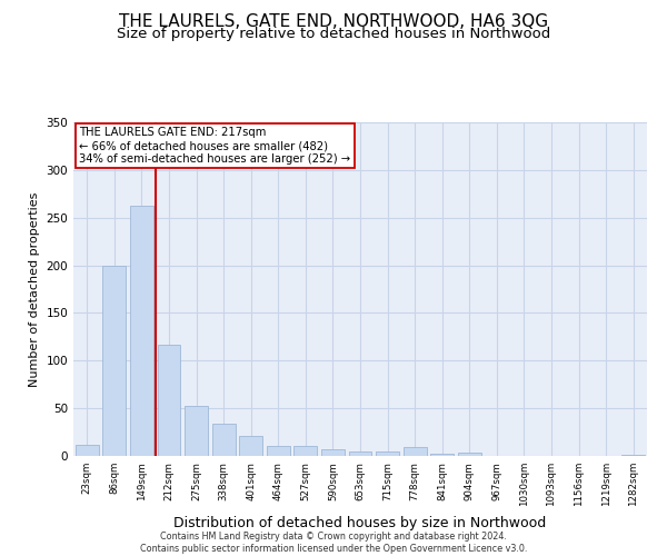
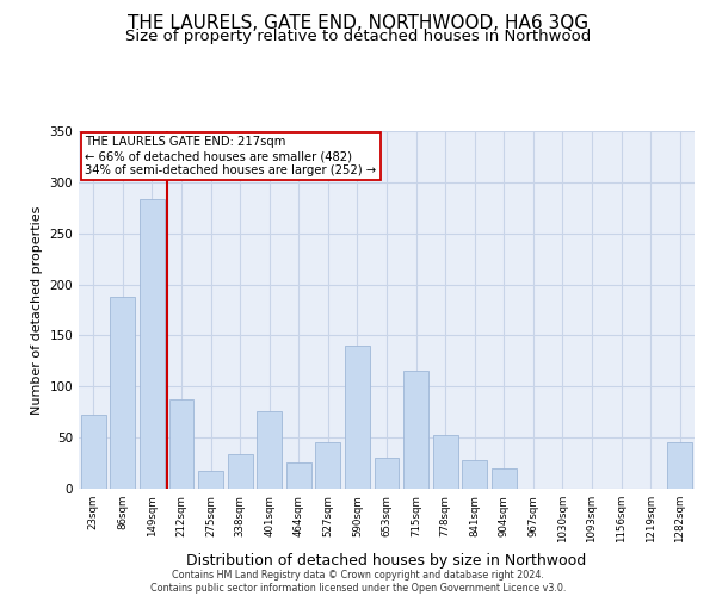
23sqm: 12 -> 72
86sqm: 200 -> 188
149sqm: 262 -> 284
212sqm: 117 -> 88
275sqm: 53 -> 18
401sqm: 21 -> 76
464sqm: 10 -> 26
527sqm: 10 -> 46
590sqm: 7 -> 140
653sqm: 5 -> 30
715sqm: 5 -> 116
778sqm: 9 -> 52
841sqm: 2 -> 28
904sqm: 4 -> 20
1282sqm: 1 -> 46
